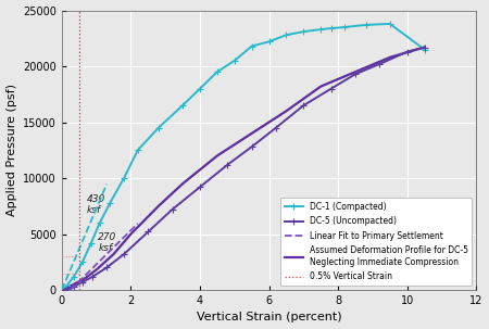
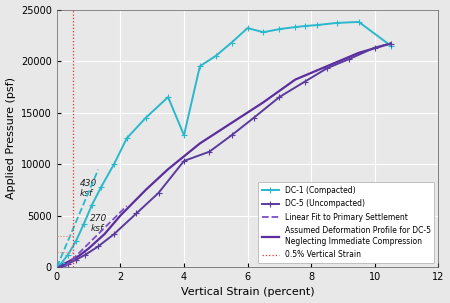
DC-1 (Compacted)/4: 18000 -> 12800
DC-5 (Uncompacted)/4: 9200 -> 10300
DC-1 (Compacted)/6: 22200 -> 23200
